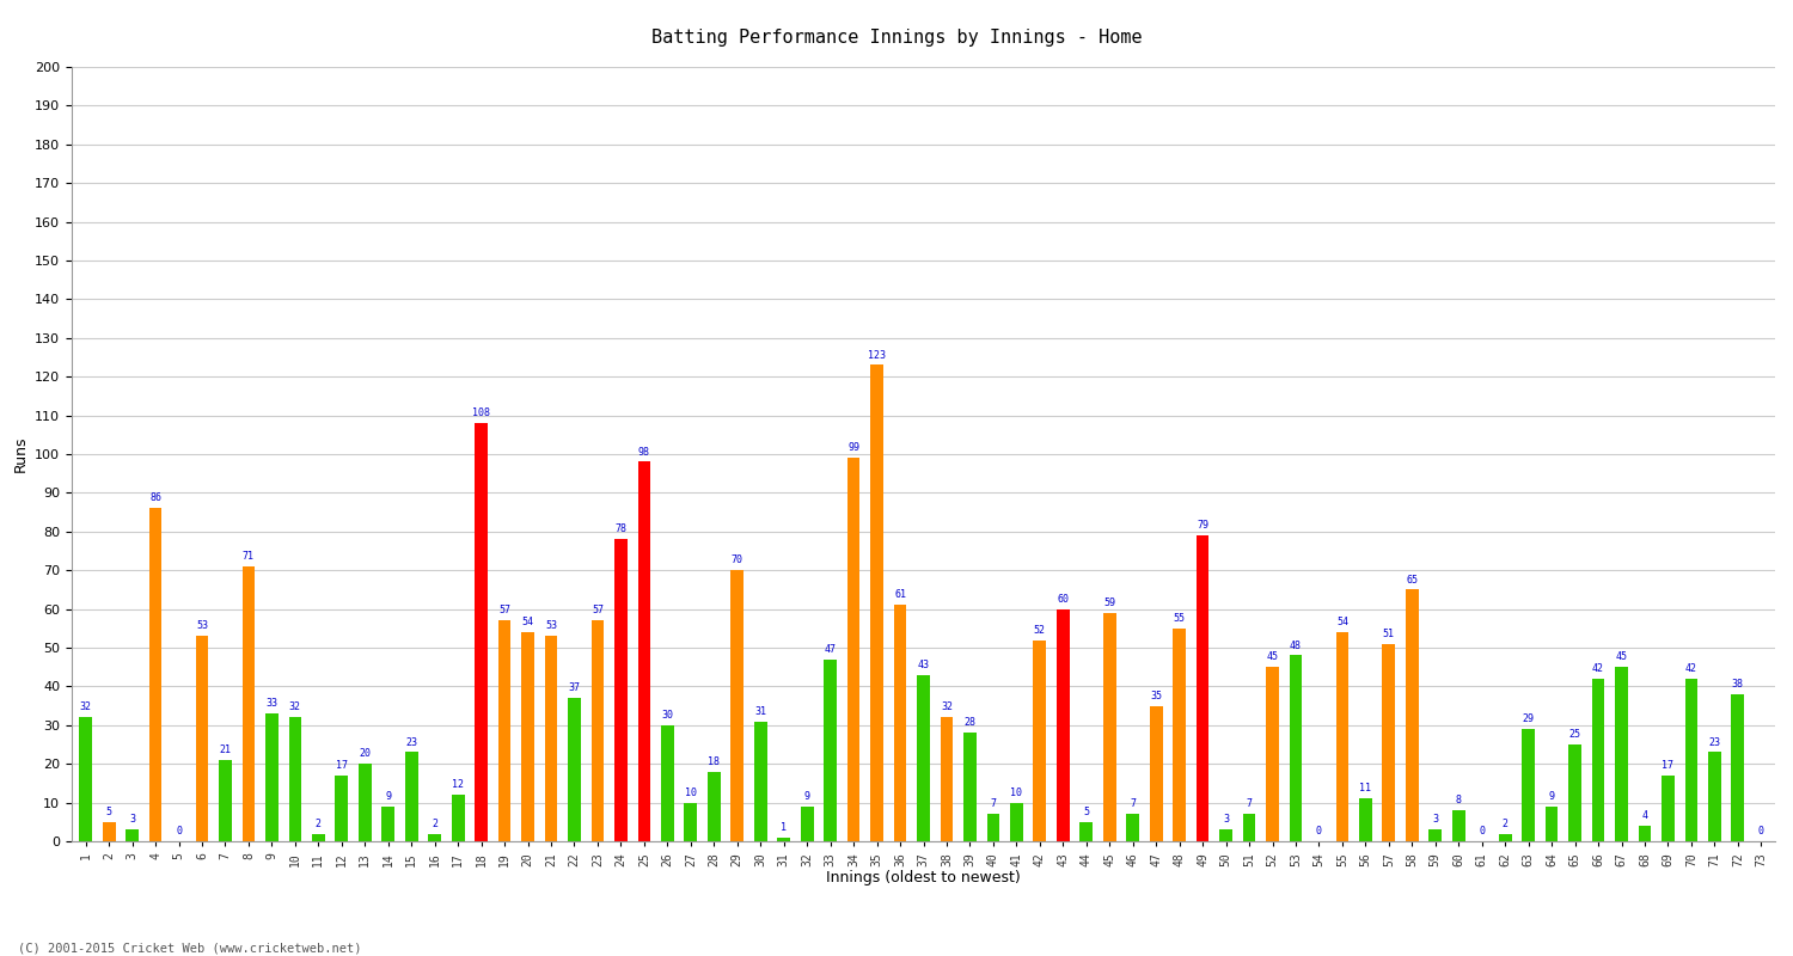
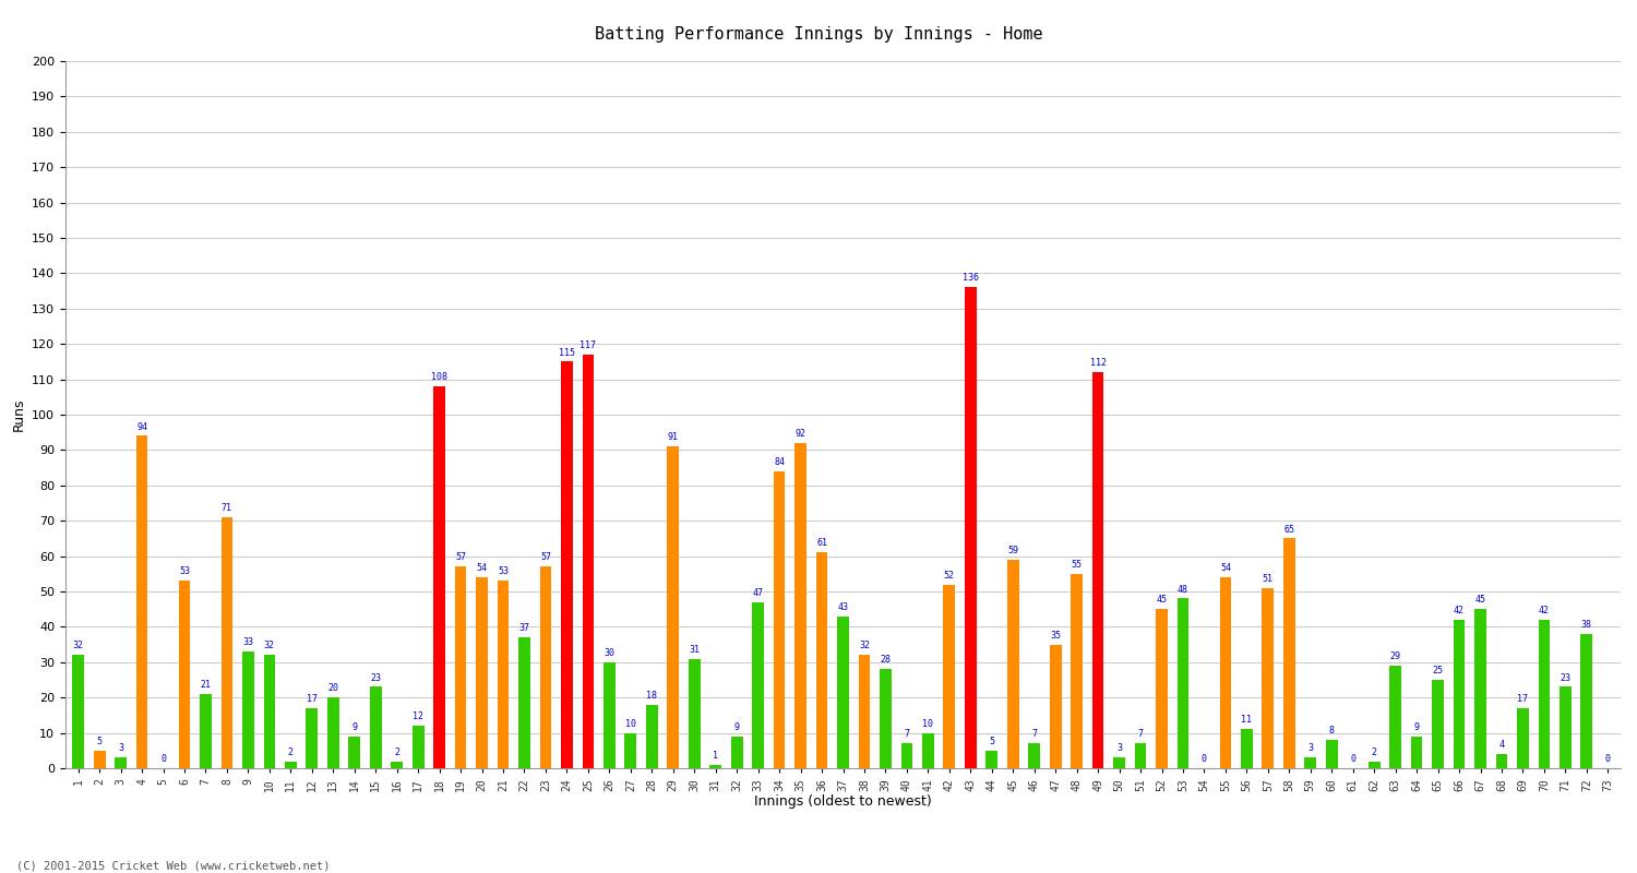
4: 86 -> 94
24: 78 -> 115
25: 98 -> 117
29: 70 -> 91
34: 99 -> 84
35: 123 -> 92
43: 60 -> 136
49: 79 -> 112
